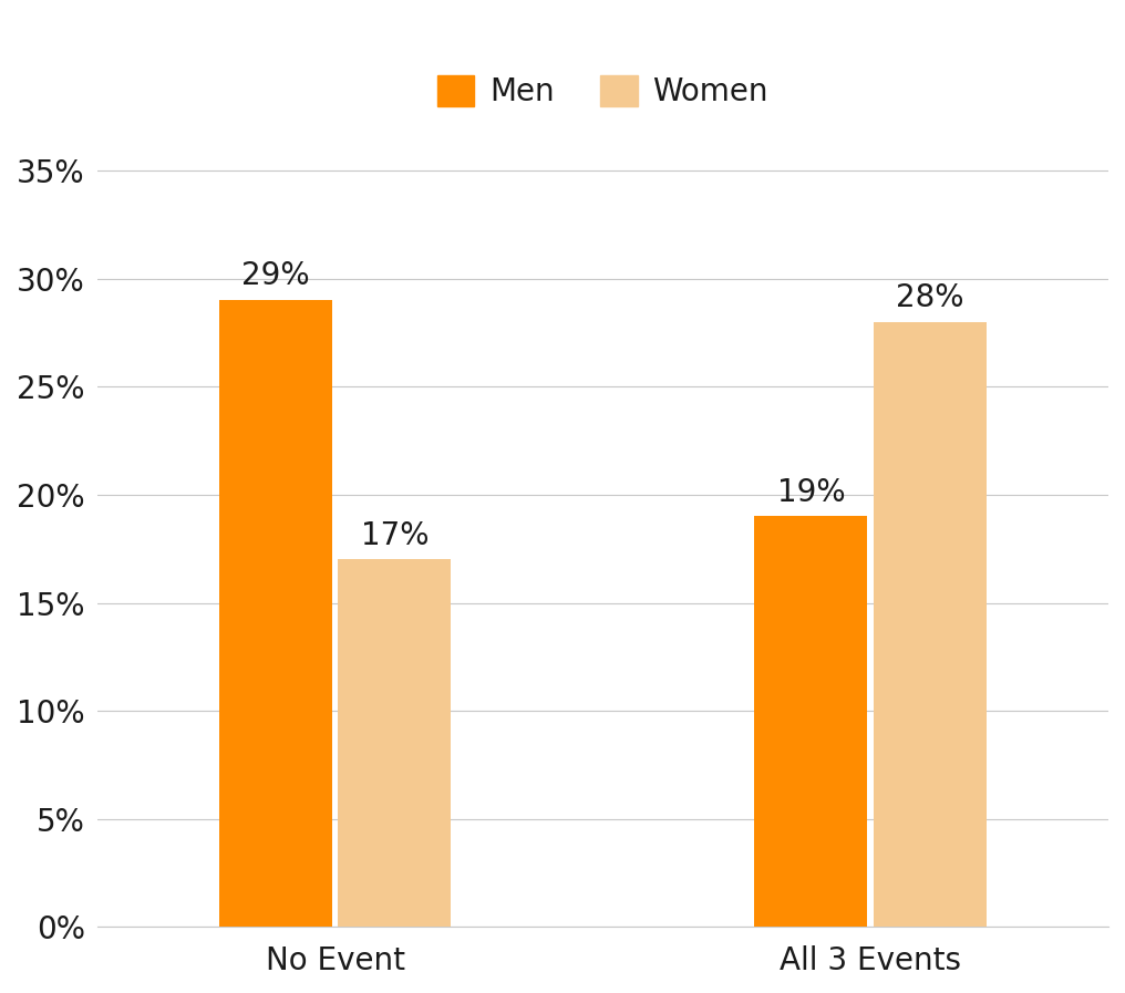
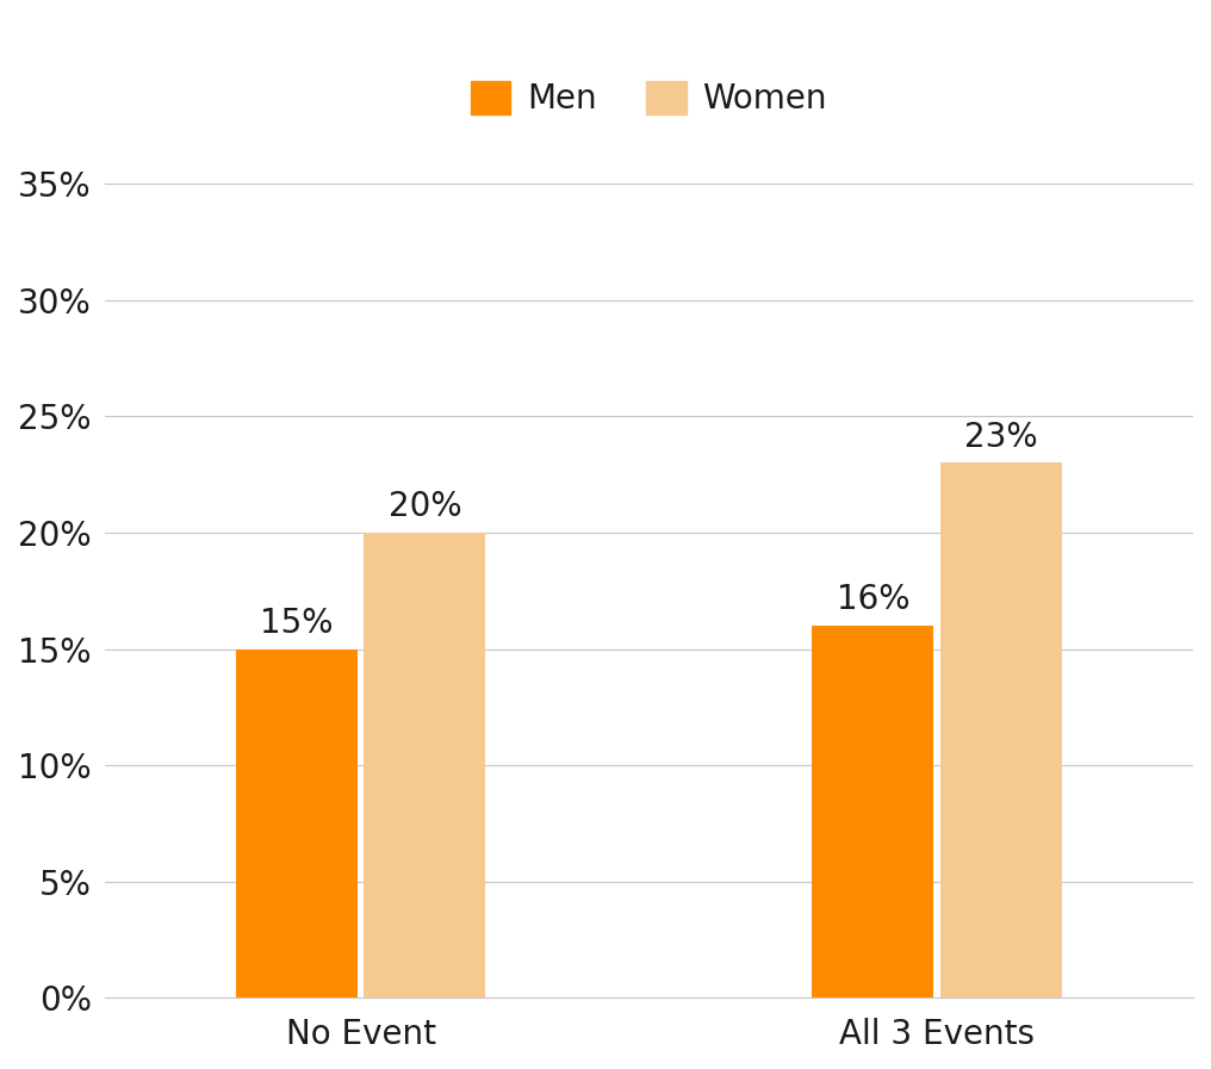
Men/No Event: 29% -> 15%
Women/No Event: 17% -> 20%
Men/All 3 Events: 19% -> 16%
Women/All 3 Events: 28% -> 23%
